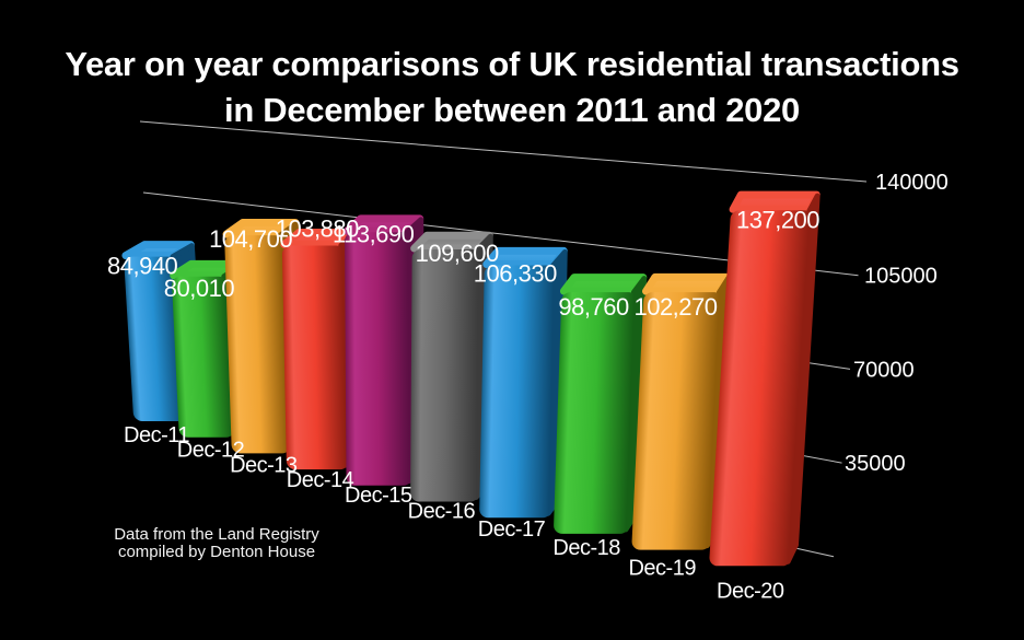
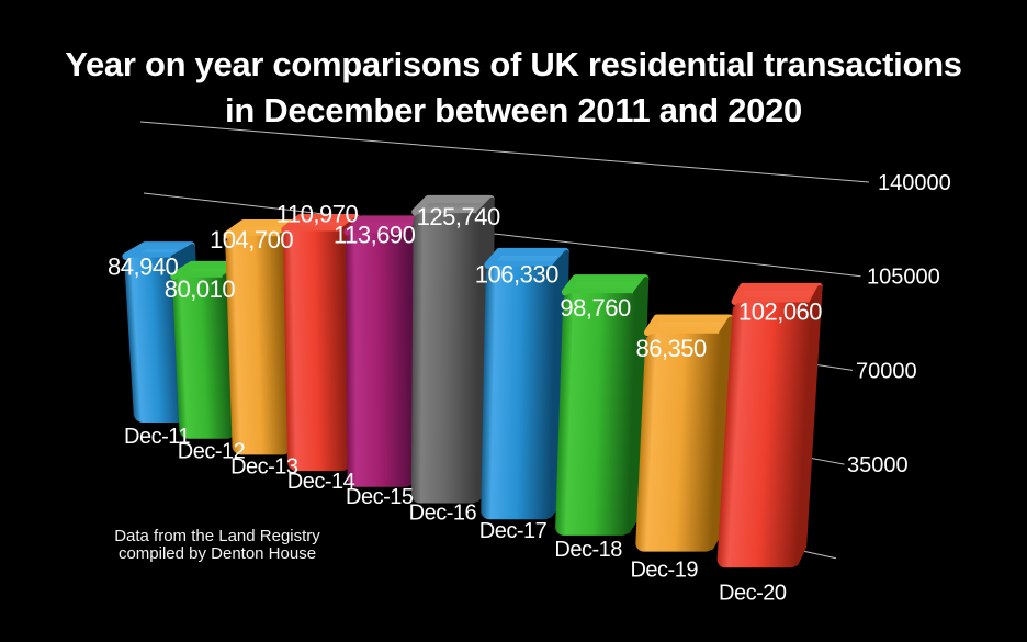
Dec-14: 103,880 -> 110,970
Dec-16: 109,600 -> 125,740
Dec-19: 102,270 -> 86,350
Dec-20: 137,200 -> 102,060
